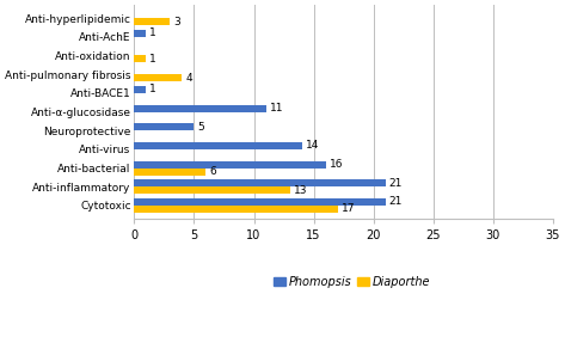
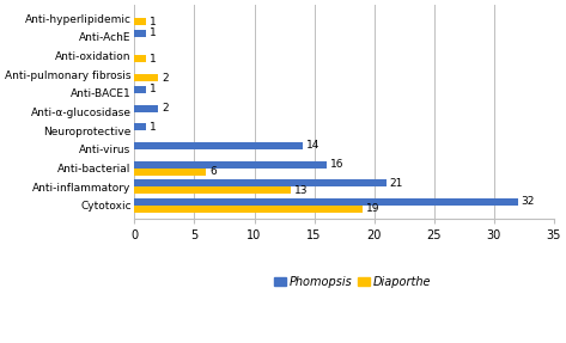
Diaporthe/Anti-hyperlipidemic: 3 -> 1
Diaporthe/Anti-pulmonary fibrosis: 4 -> 2
Phomopsis/Anti-α-glucosidase: 11 -> 2
Phomopsis/Neuroprotective: 5 -> 1
Phomopsis/Cytotoxic: 21 -> 32
Diaporthe/Cytotoxic: 17 -> 19
